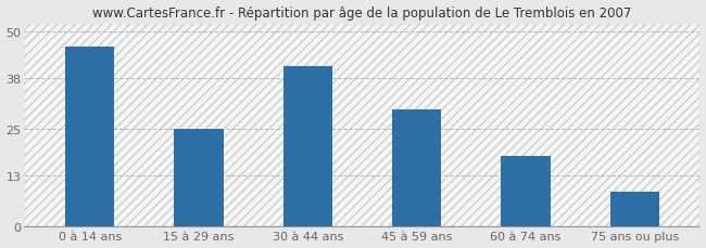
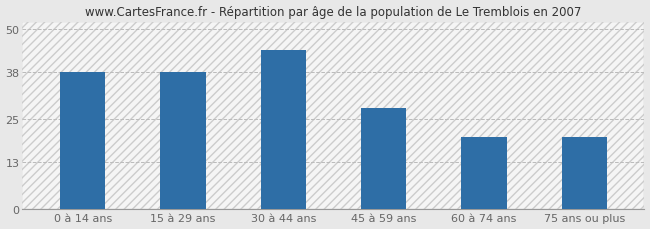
0 à 14 ans: 46 -> 38
15 à 29 ans: 25 -> 38
30 à 44 ans: 41 -> 44
45 à 59 ans: 30 -> 28
60 à 74 ans: 18 -> 20
75 ans ou plus: 9 -> 20
